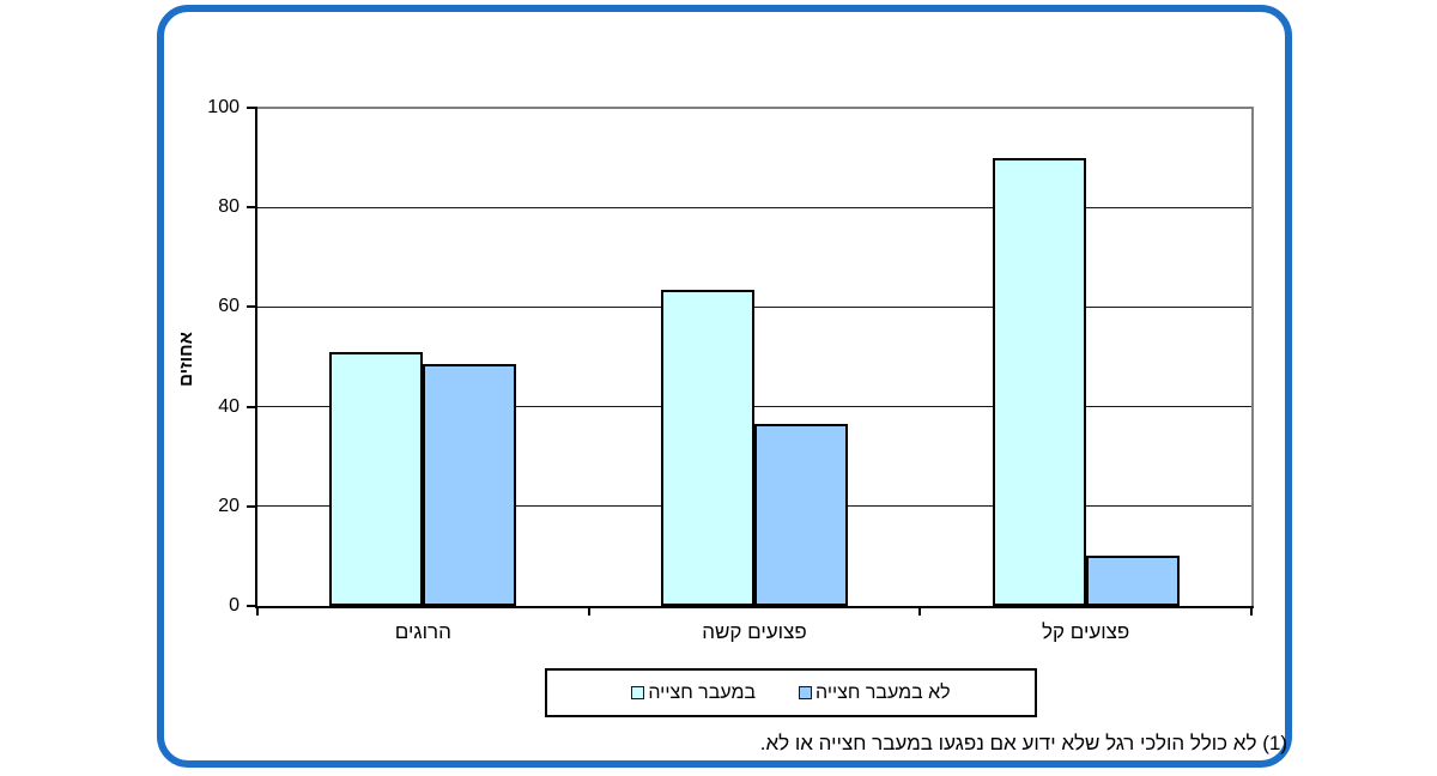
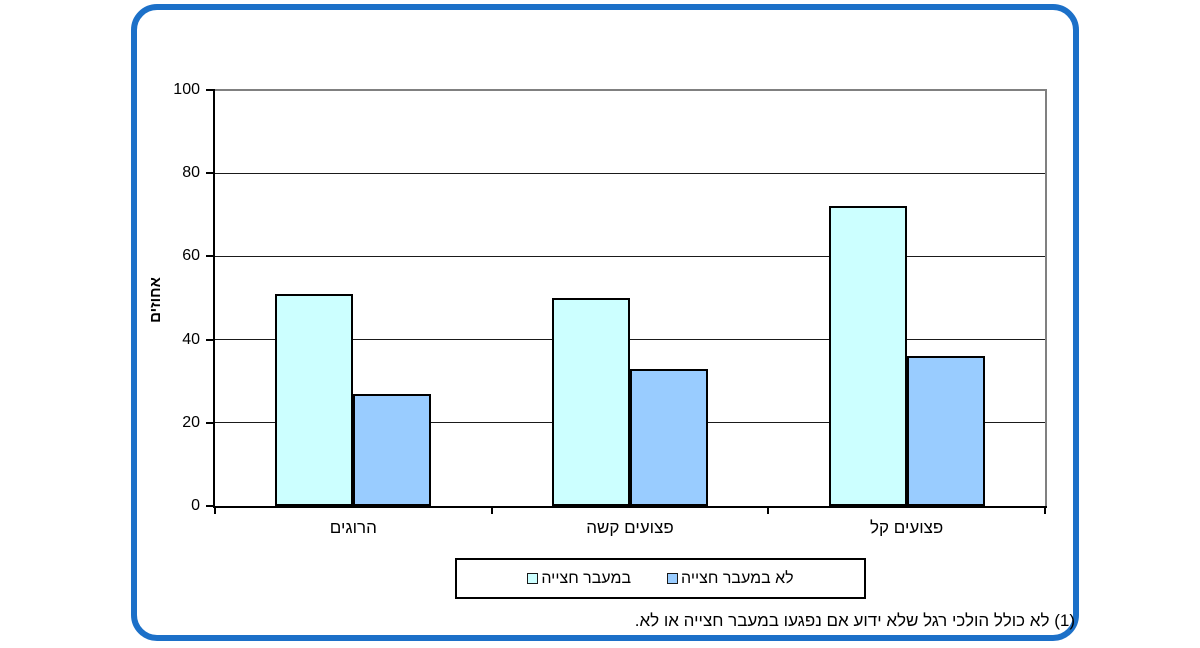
לא במעבר חצייה/הרוגים: 48 -> 27
במעבר חצייה/פצועים קשה: 64 -> 50
לא במעבר חצייה/פצועים קשה: 36 -> 33
במעבר חצייה/פצועים קל: 90 -> 72
לא במעבר חצייה/פצועים קל: 10 -> 36
